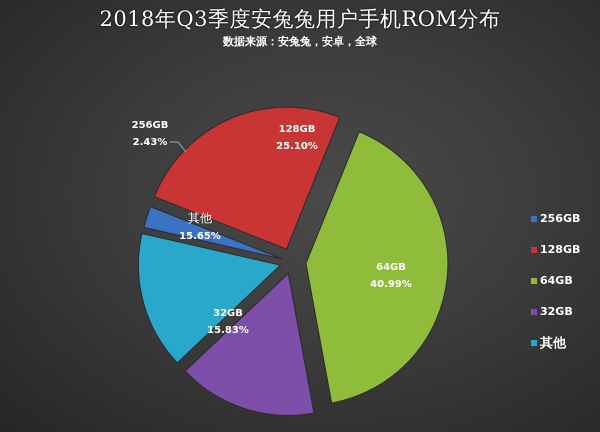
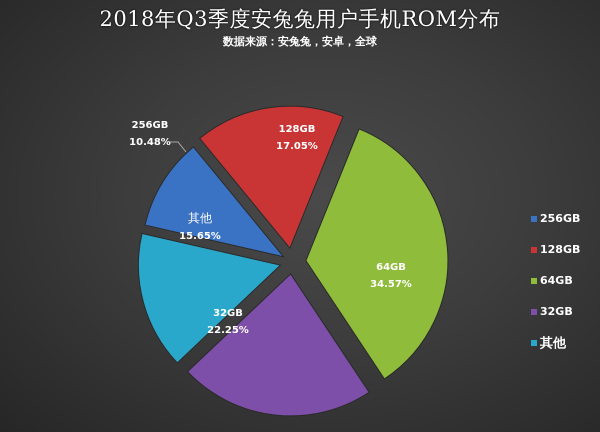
256GB: 2.43% -> 10.48%
128GB: 25.10% -> 17.05%
64GB: 40.99% -> 34.57%
32GB: 15.83% -> 22.25%
